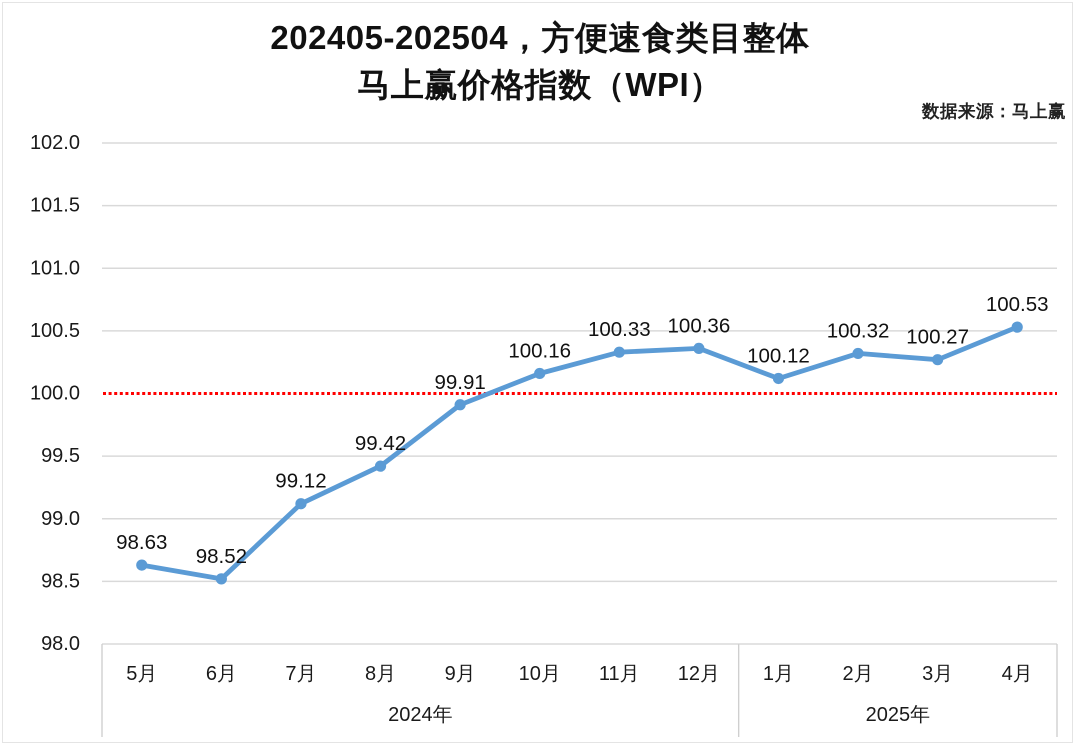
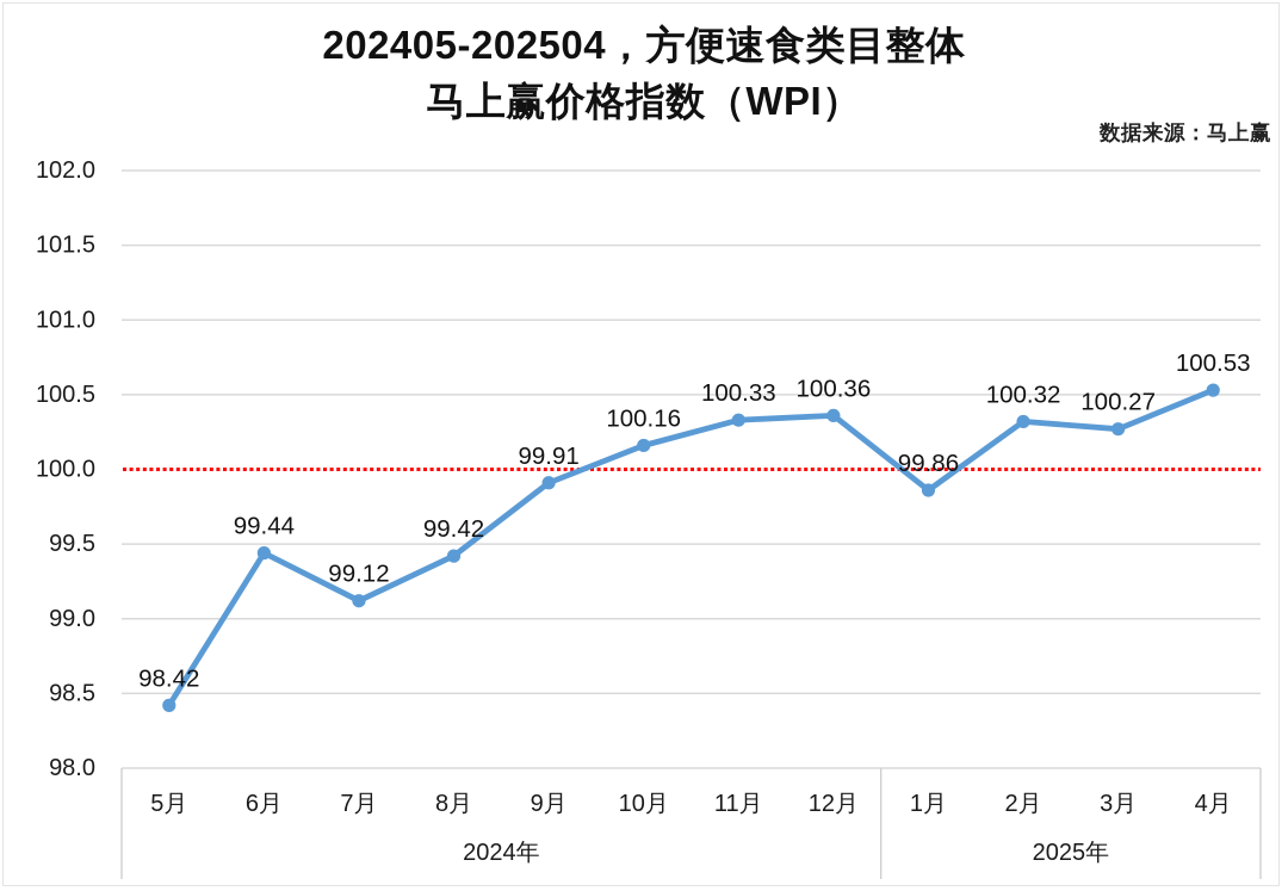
5月: 98.63 -> 98.42
6月: 98.52 -> 99.44
1月: 100.12 -> 99.86
